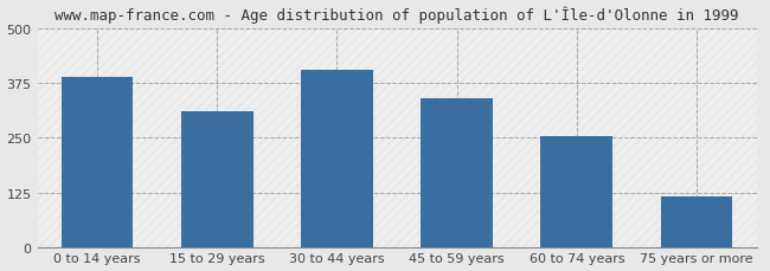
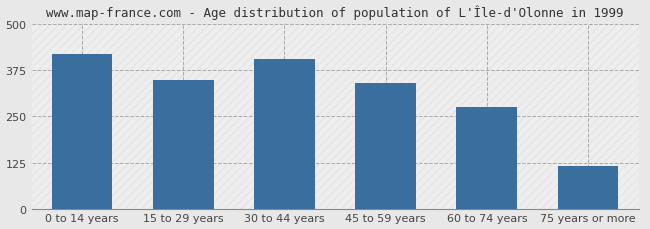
0 to 14 years: 390 -> 420
15 to 29 years: 310 -> 350
60 to 74 years: 255 -> 275
